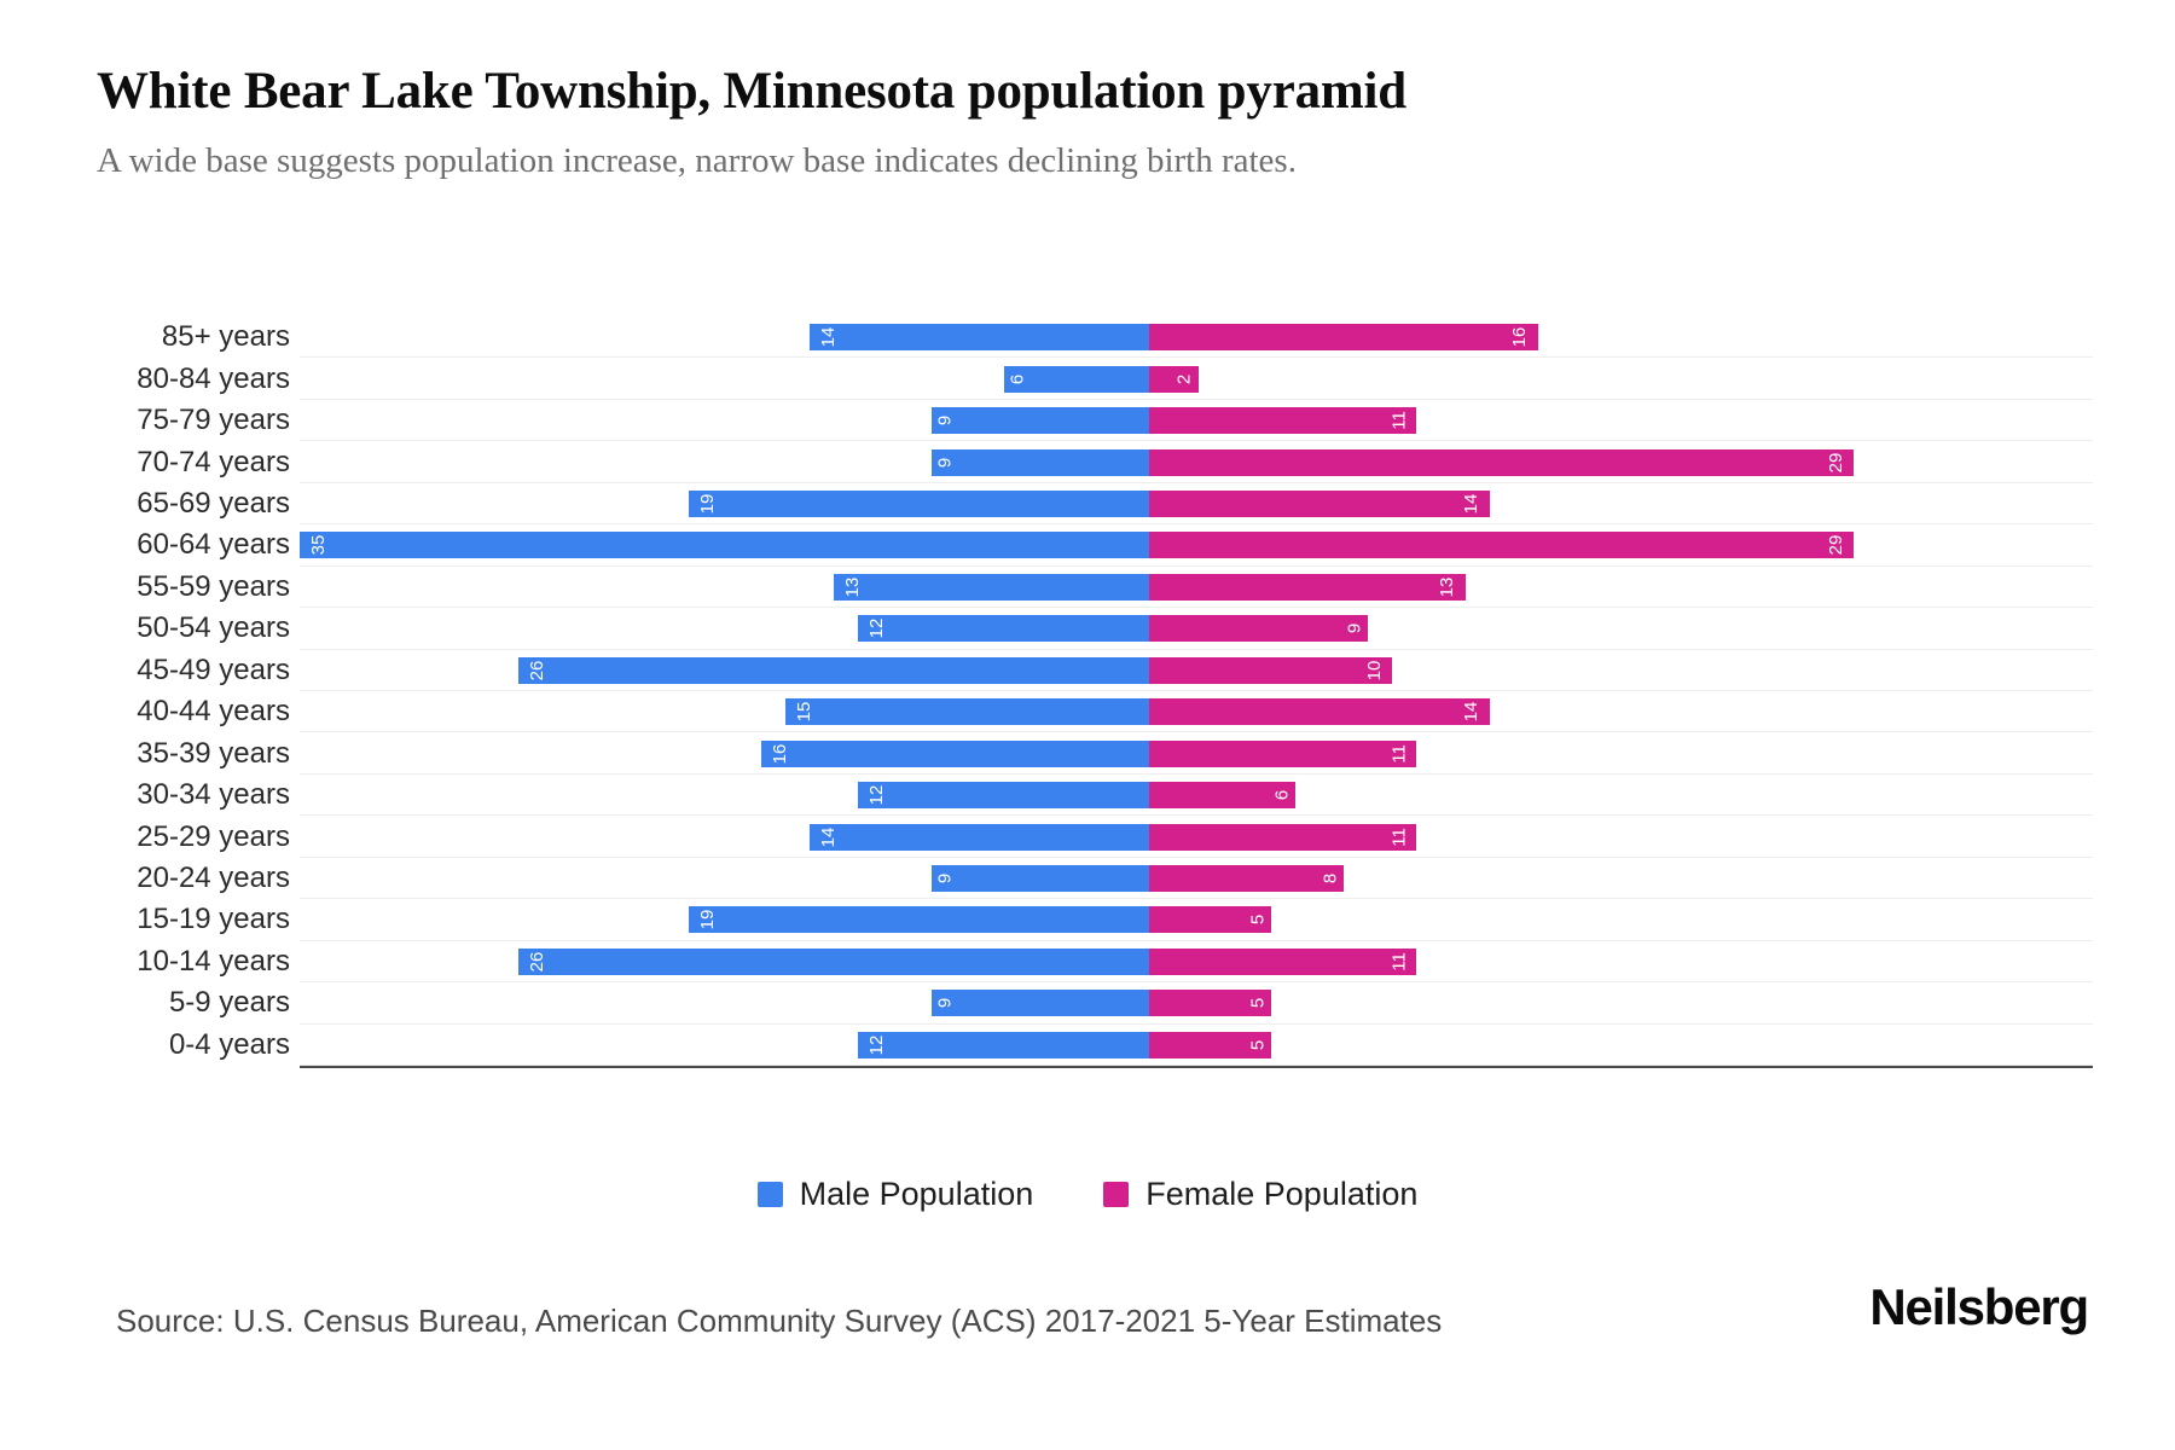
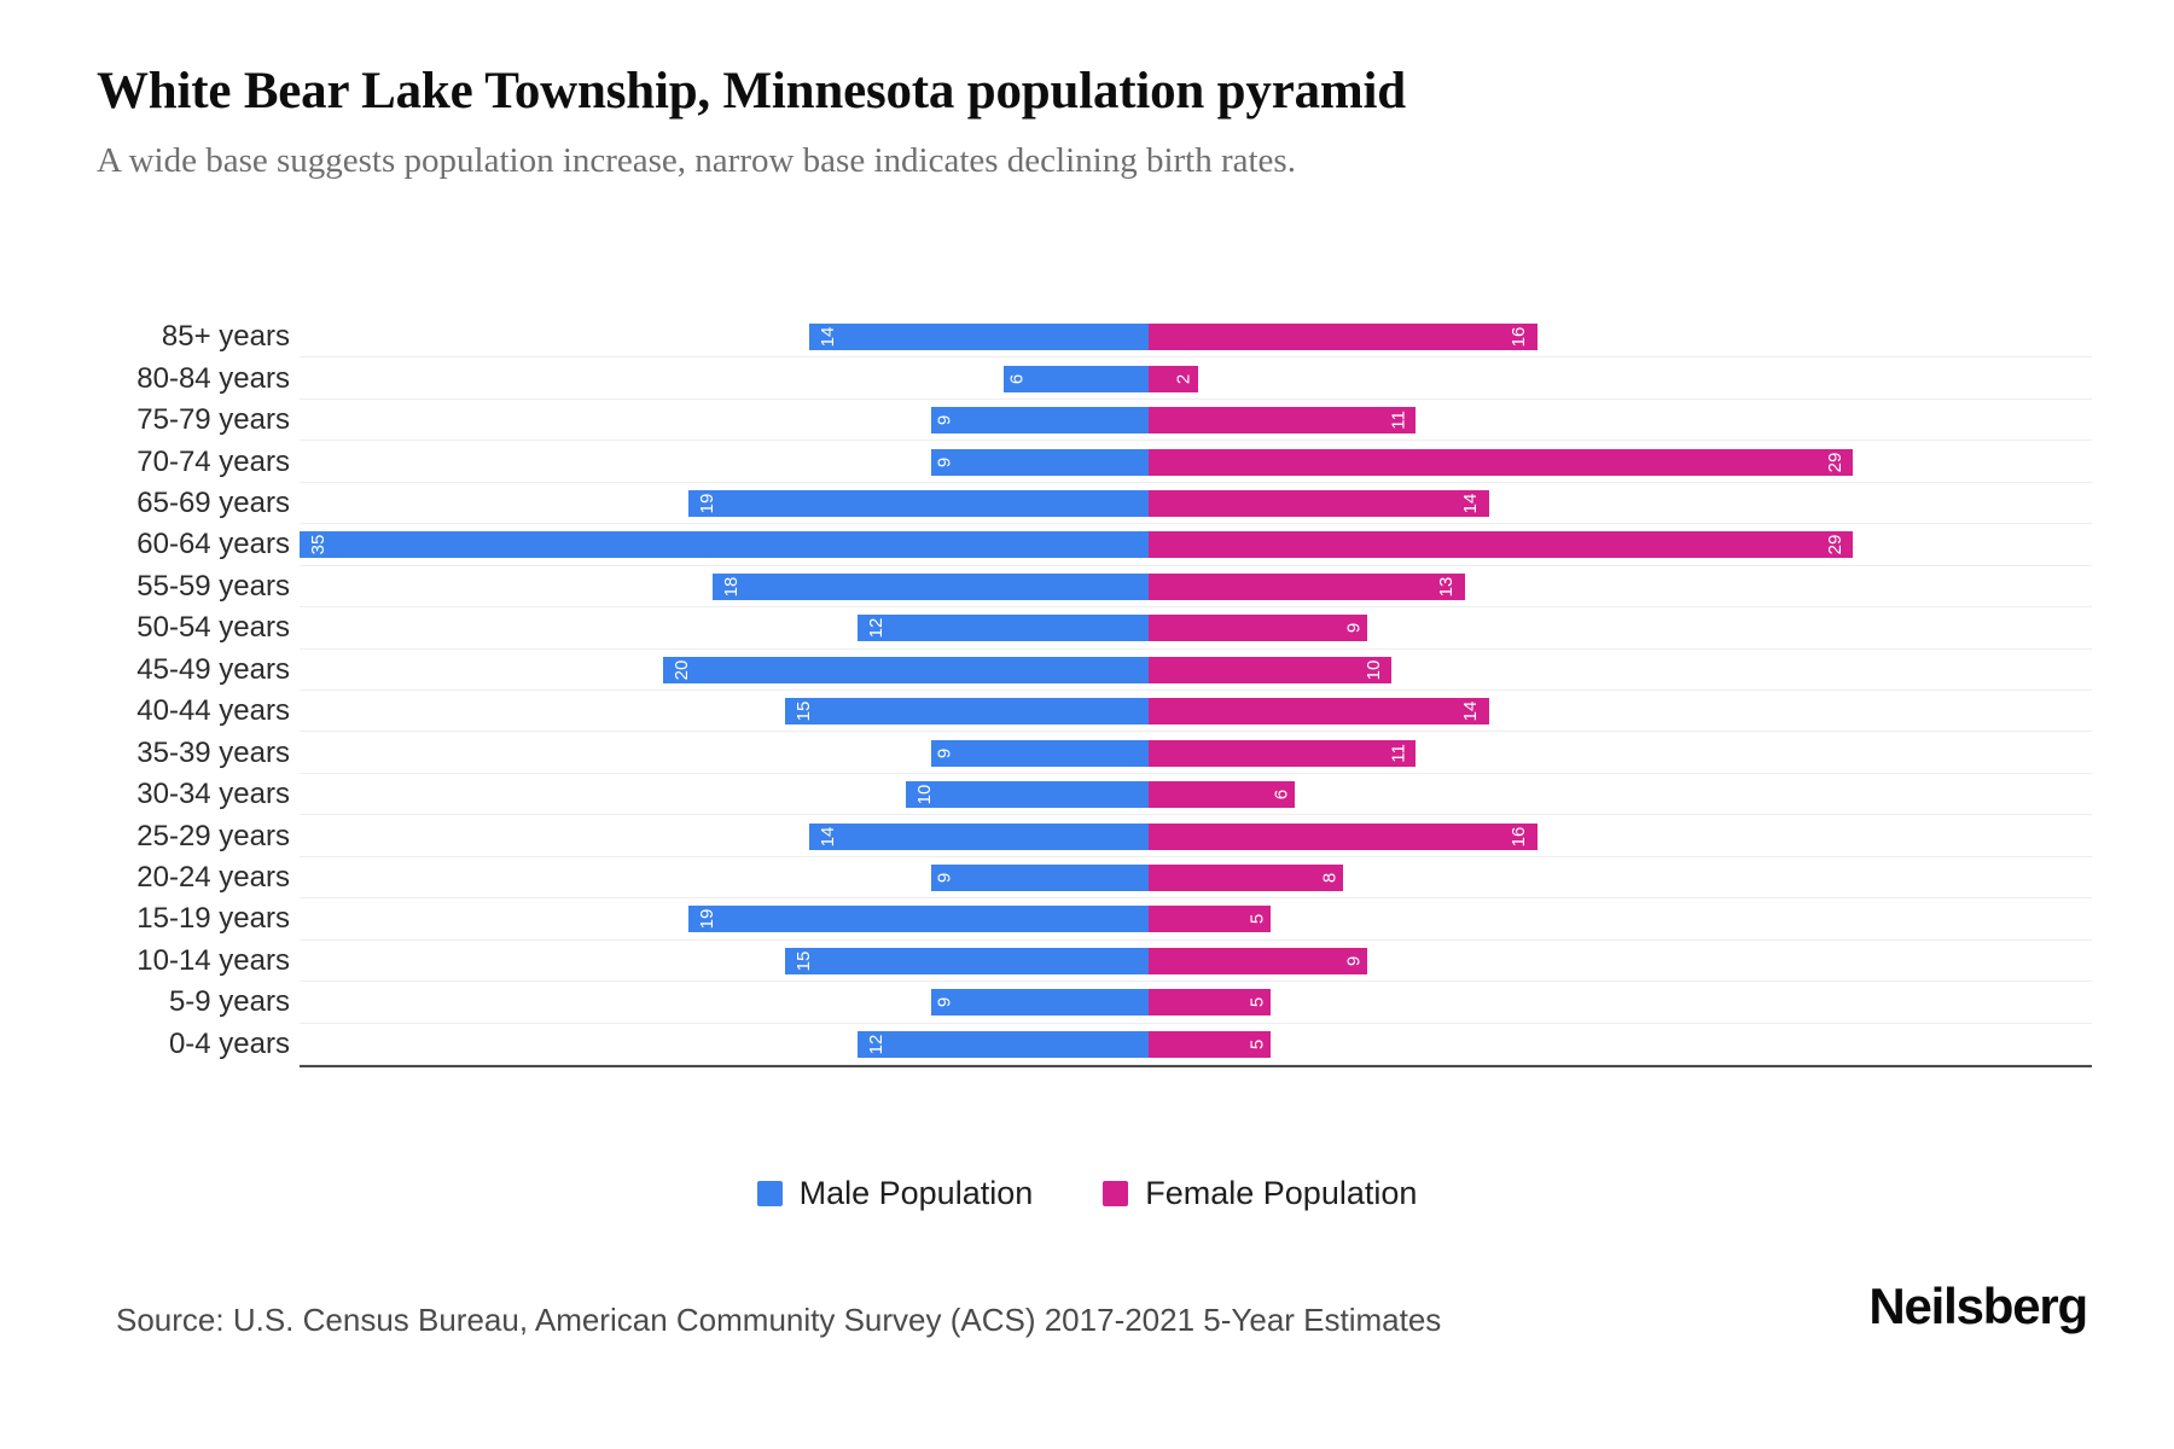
Male Population/55-59 years: 13 -> 18
Male Population/45-49 years: 26 -> 20
Male Population/35-39 years: 16 -> 9
Male Population/30-34 years: 12 -> 10
Female Population/25-29 years: 11 -> 16
Male Population/10-14 years: 26 -> 15
Female Population/10-14 years: 11 -> 9
